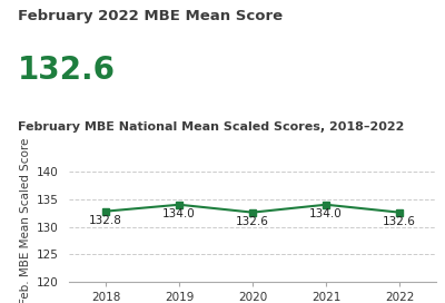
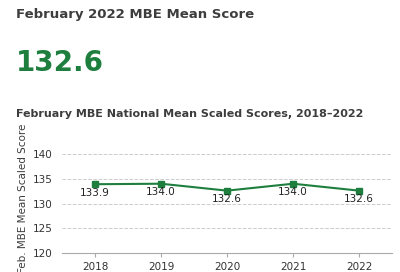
2018: 132.8 -> 133.9
